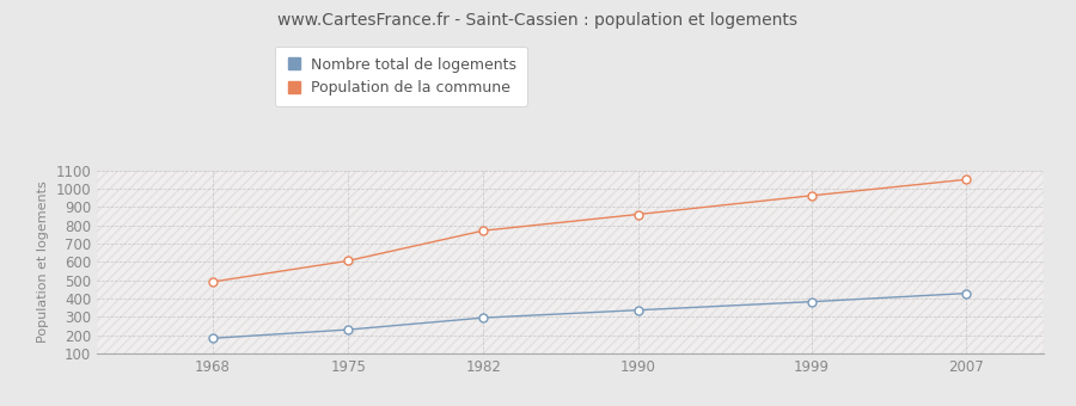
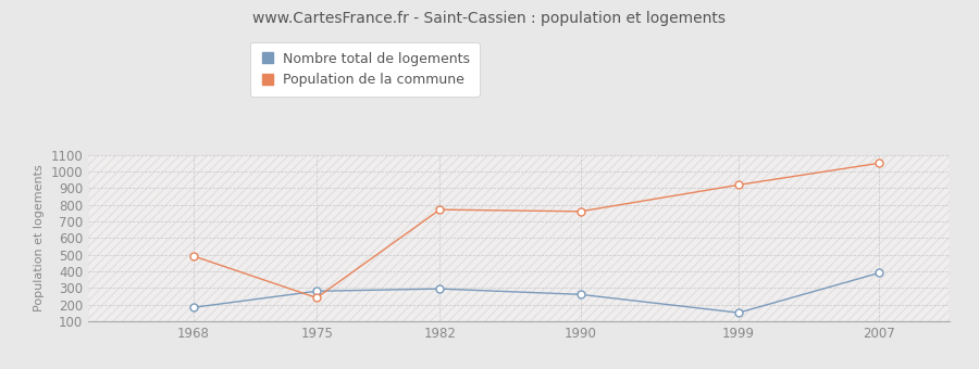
Nombre total de logements/1975: 230 -> 280
Population de la commune/1975: 610 -> 240
Nombre total de logements/1990: 340 -> 260
Population de la commune/1990: 860 -> 760
Nombre total de logements/1999: 380 -> 150
Population de la commune/1999: 960 -> 920
Nombre total de logements/2007: 430 -> 390
